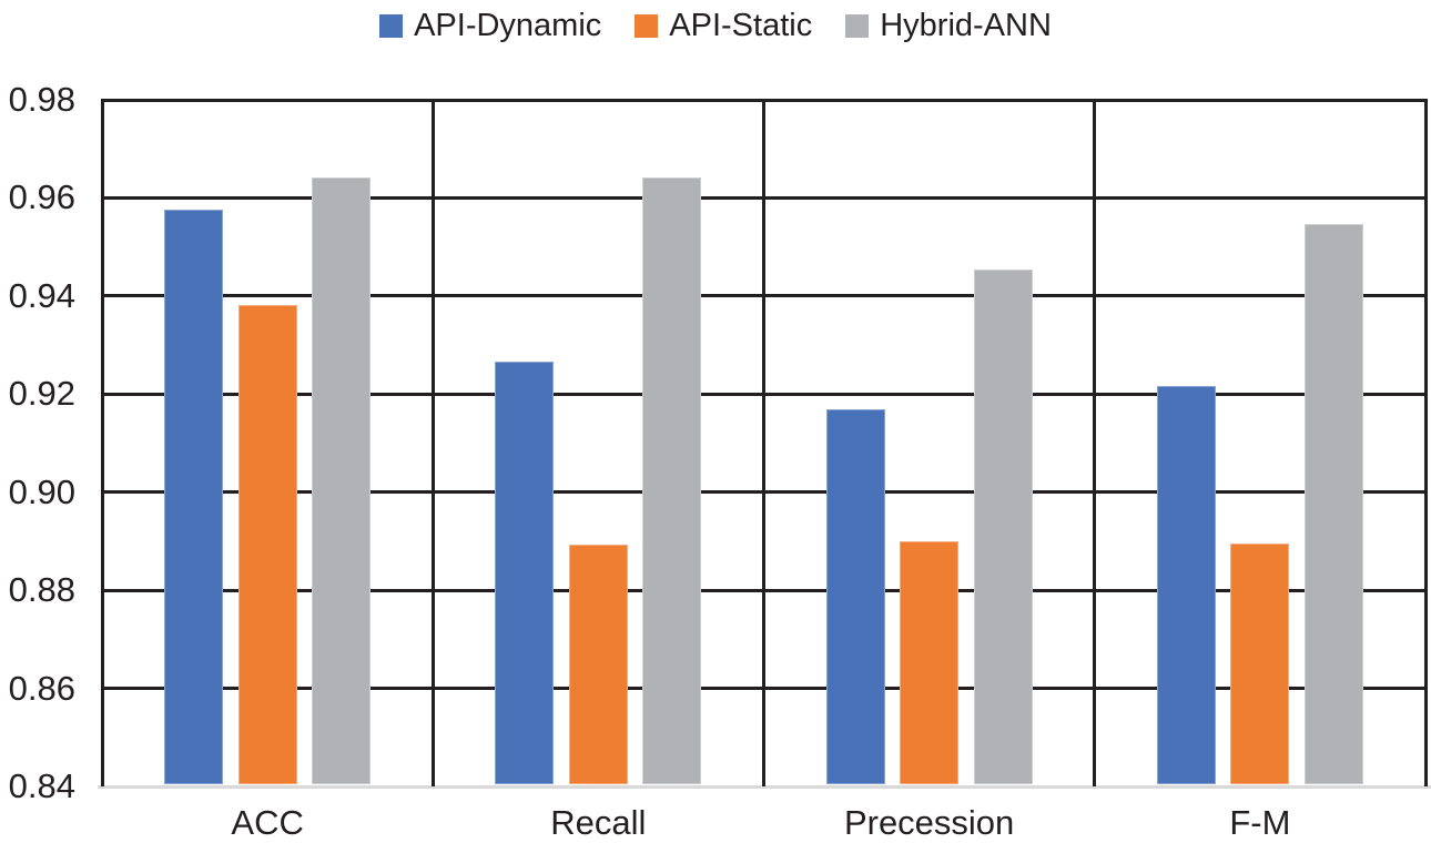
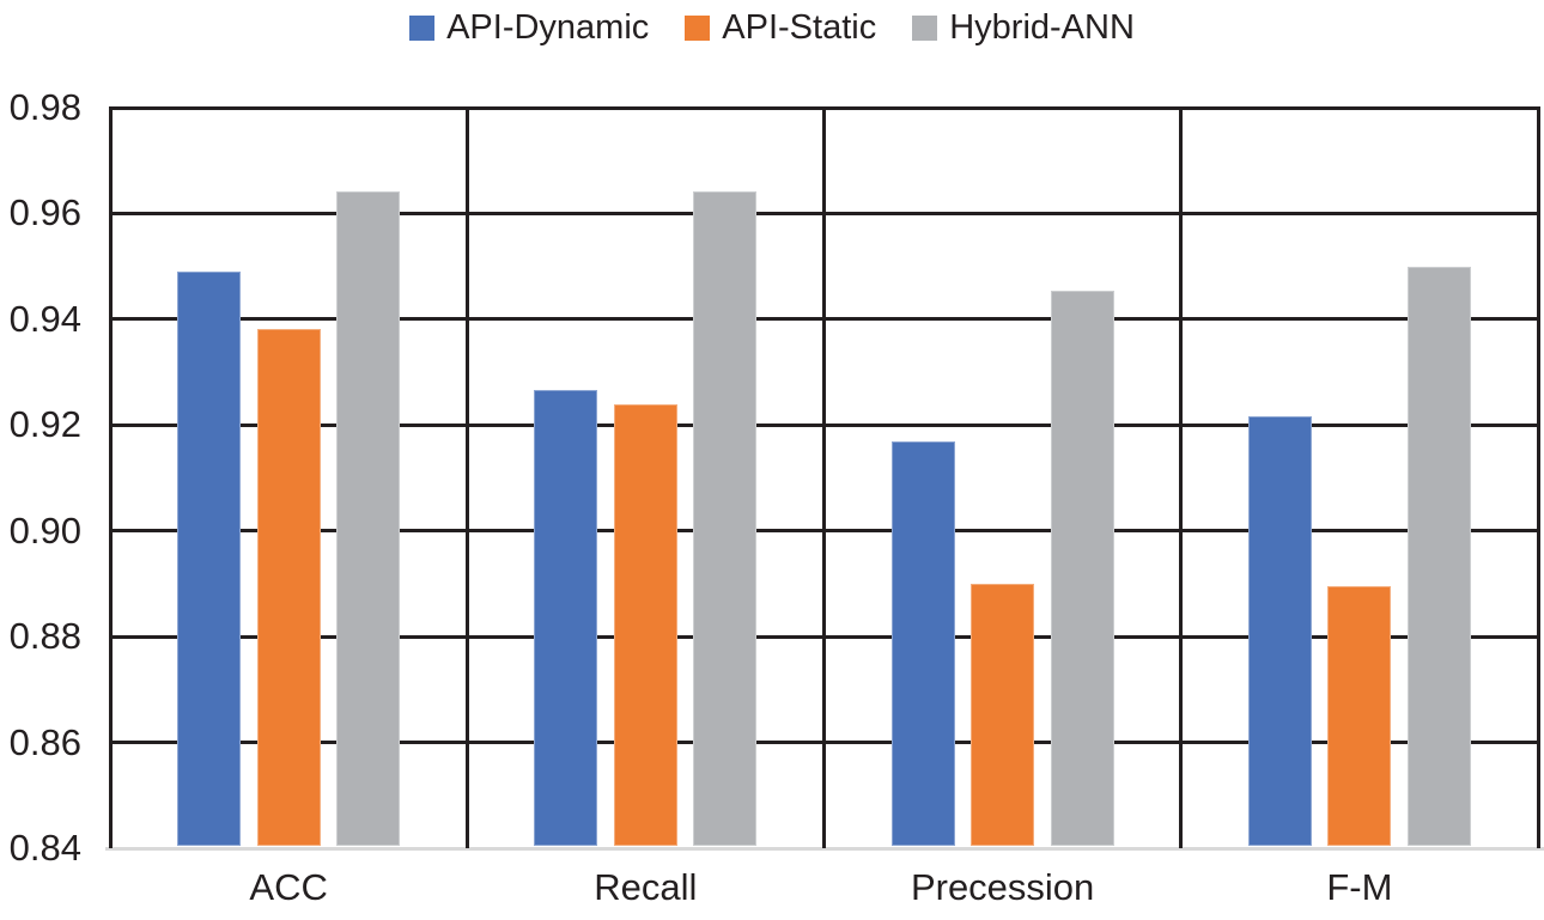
API-Dynamic/ACC: 0.958 -> 0.949
API-Static/Recall: 0.889 -> 0.924
Hybrid-ANN/F-M: 0.955 -> 0.950
